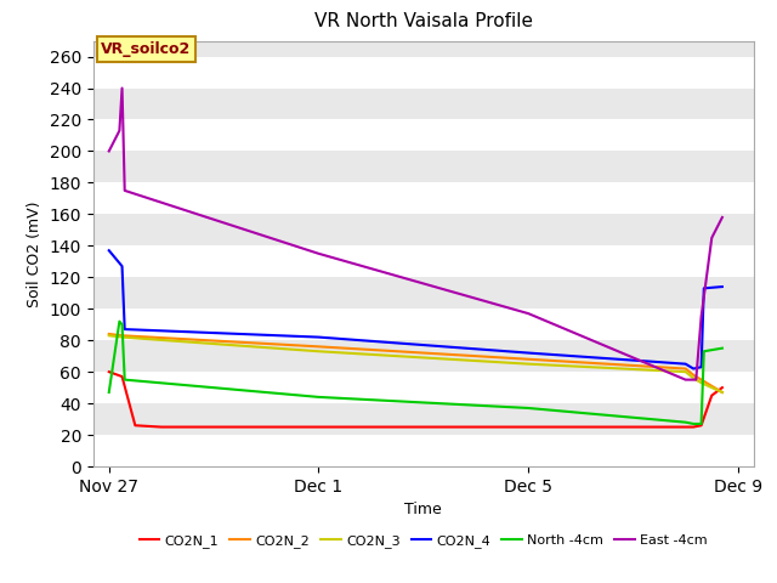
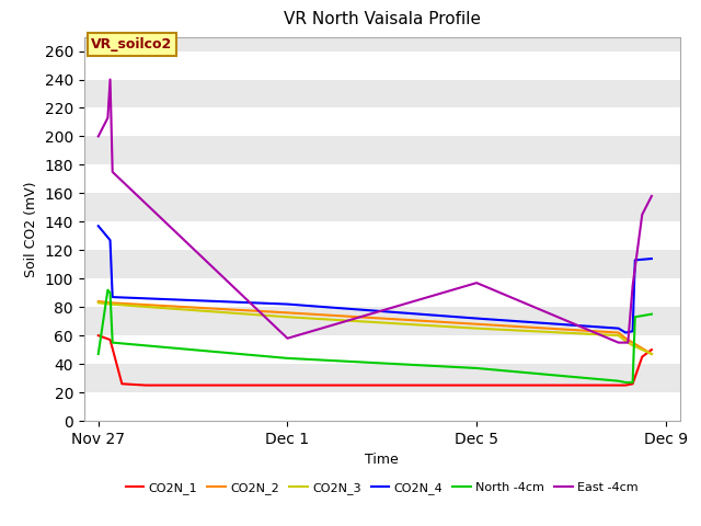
East -4cm/Dec 1: 135 -> 58
